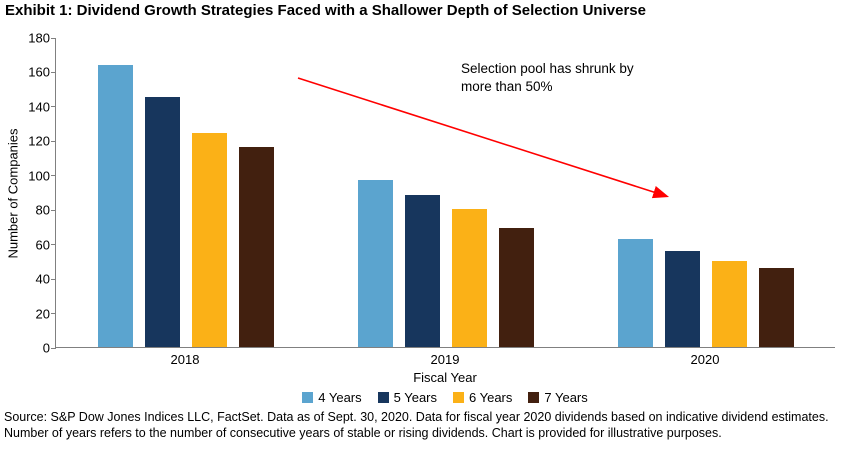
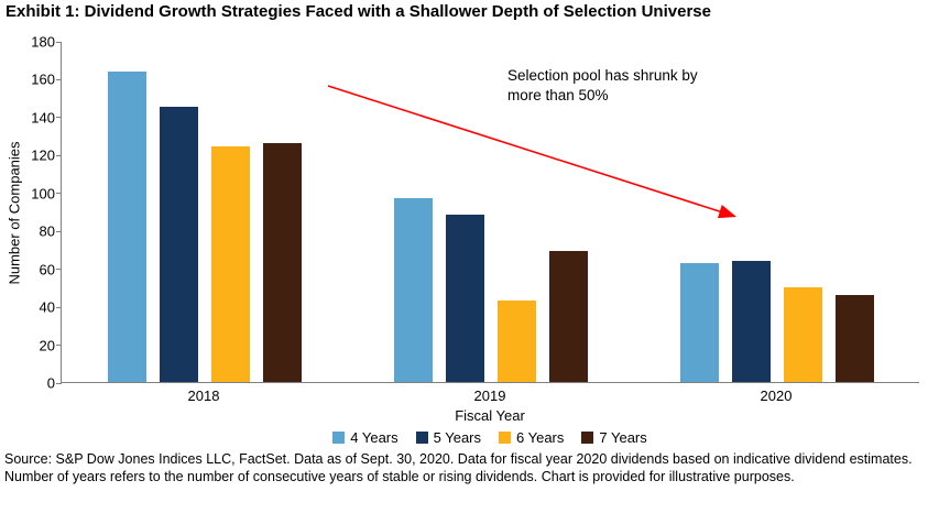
7 Years/2018: 116 -> 126
6 Years/2019: 80 -> 43
5 Years/2020: 56 -> 64
